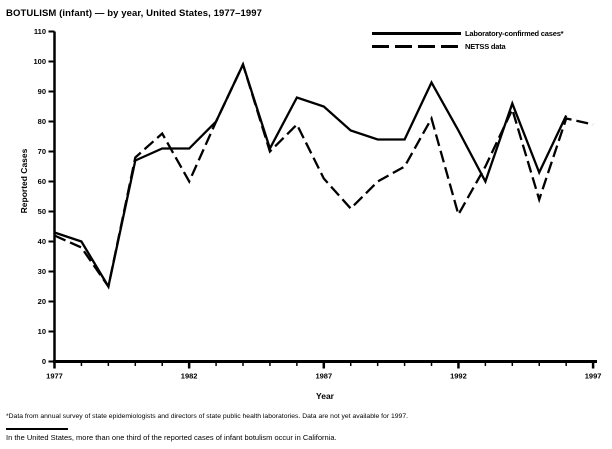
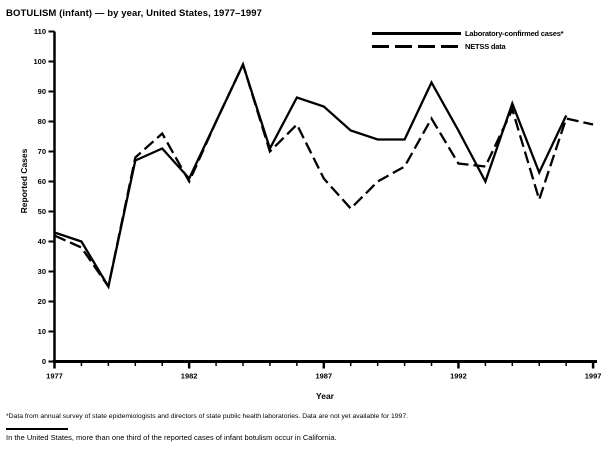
Laboratory-confirmed cases*/1982: 71 -> 61
NETSS data/1992: 49 -> 66
